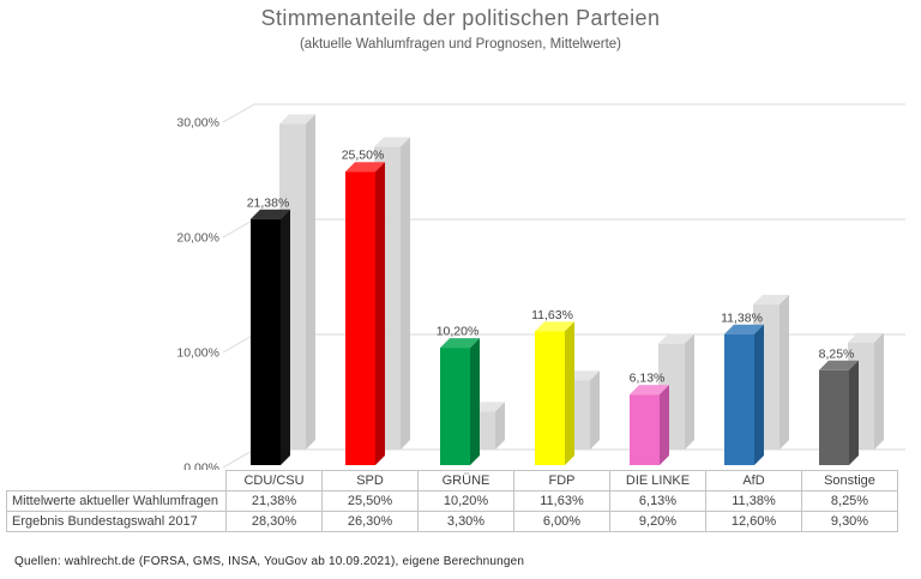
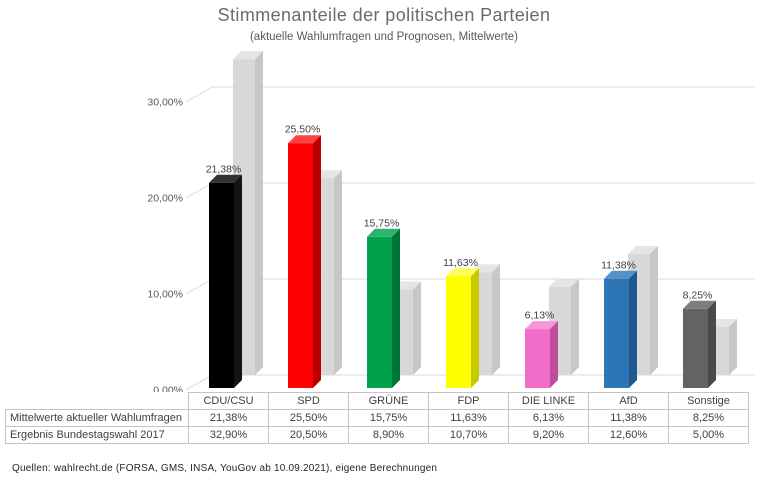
Ergebnis Bundestagswahl 2017/CDU/CSU: 28,30% -> 32,90%
Ergebnis Bundestagswahl 2017/SPD: 26,30% -> 20,50%
Mittelwerte aktueller Wahlumfragen/GRÜNE: 10,20% -> 15,75%
Ergebnis Bundestagswahl 2017/GRÜNE: 3,30% -> 8,90%
Ergebnis Bundestagswahl 2017/FDP: 6,00% -> 10,70%
Ergebnis Bundestagswahl 2017/Sonstige: 9,30% -> 5,00%
